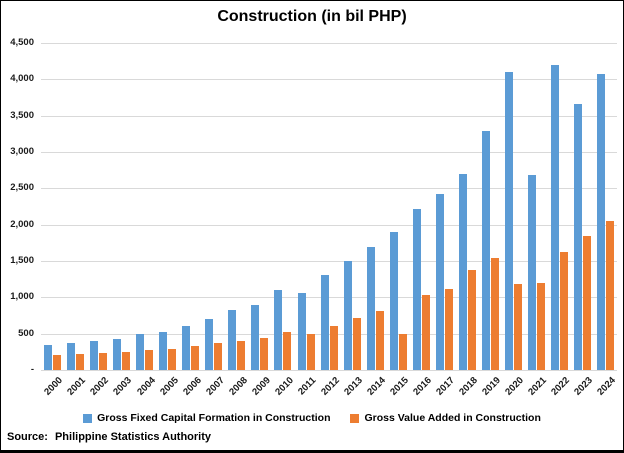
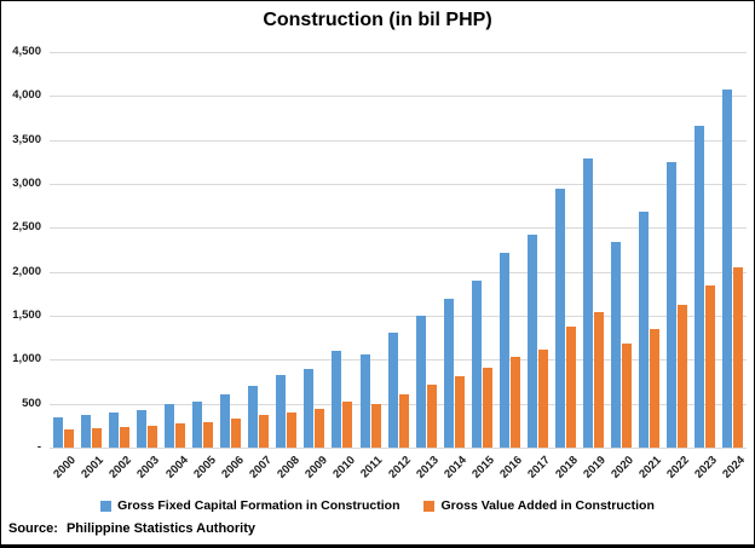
Gross Value Added in Construction/2015: 500 -> 900
Gross Fixed Capital Formation in Construction/2018: 2700 -> 3000
Gross Fixed Capital Formation in Construction/2020: 4100 -> 2300
Gross Value Added in Construction/2021: 1200 -> 1400
Gross Fixed Capital Formation in Construction/2022: 4200 -> 3200
